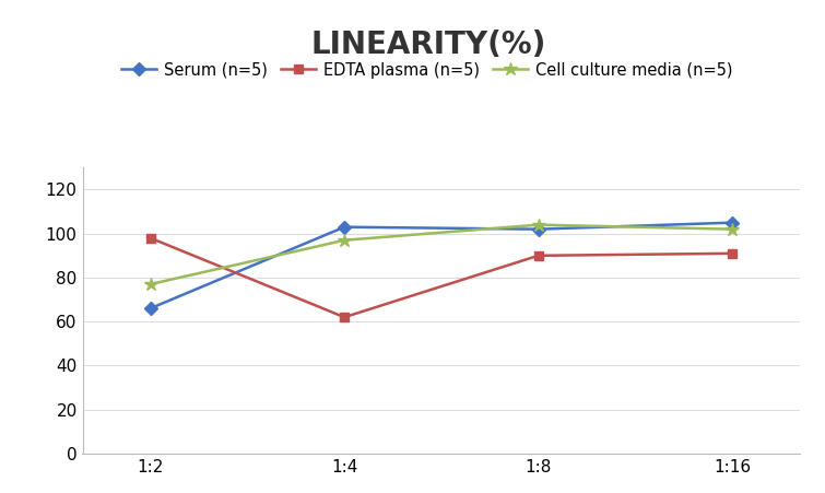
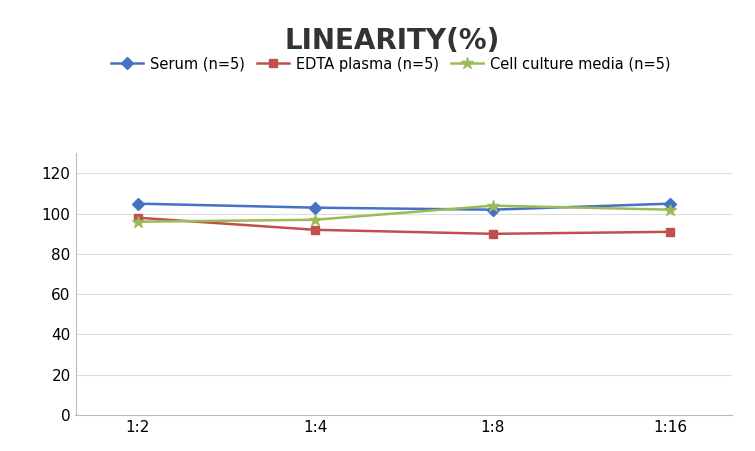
Serum (n=5)/1:2: 66 -> 105
Cell culture media (n=5)/1:2: 77 -> 96
EDTA plasma (n=5)/1:4: 62 -> 92
